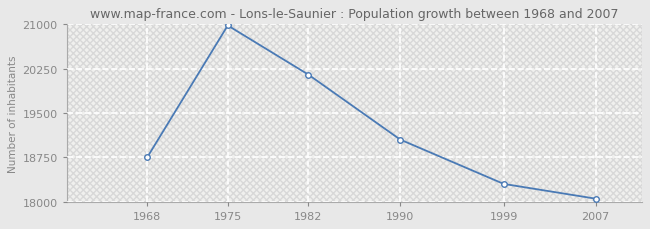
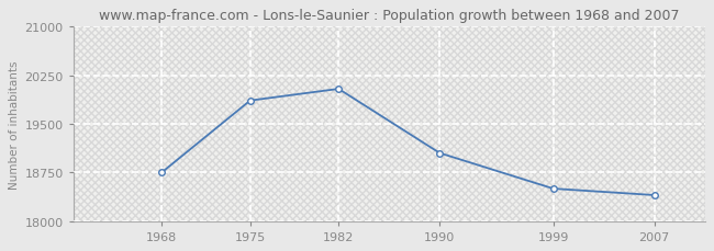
1975: 20980 -> 19860
1982: 20150 -> 20040
1999: 18300 -> 18500
2007: 18050 -> 18400
